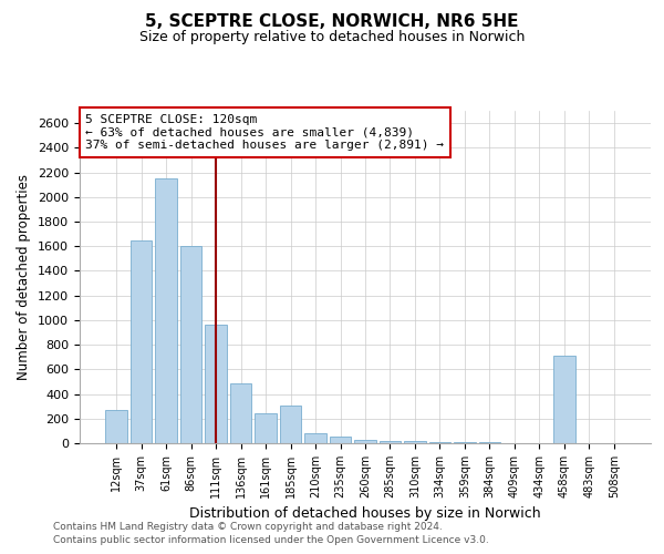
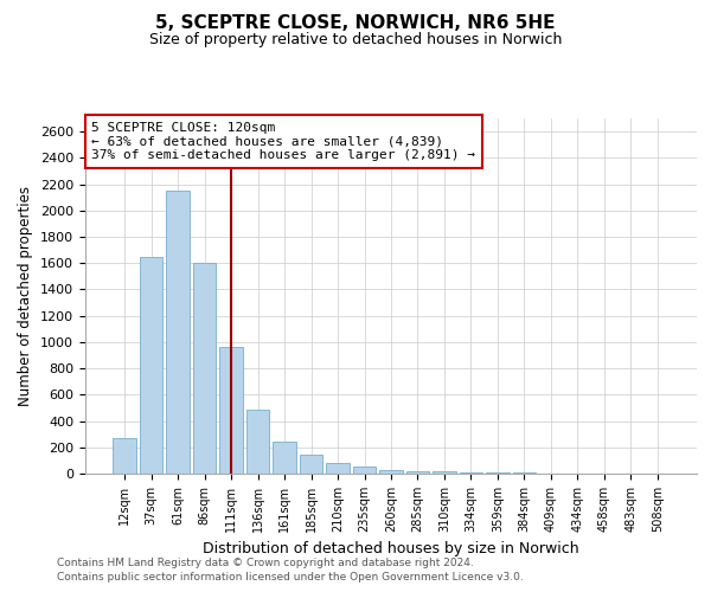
185sqm: 310 -> 140
458sqm: 710 -> 0
